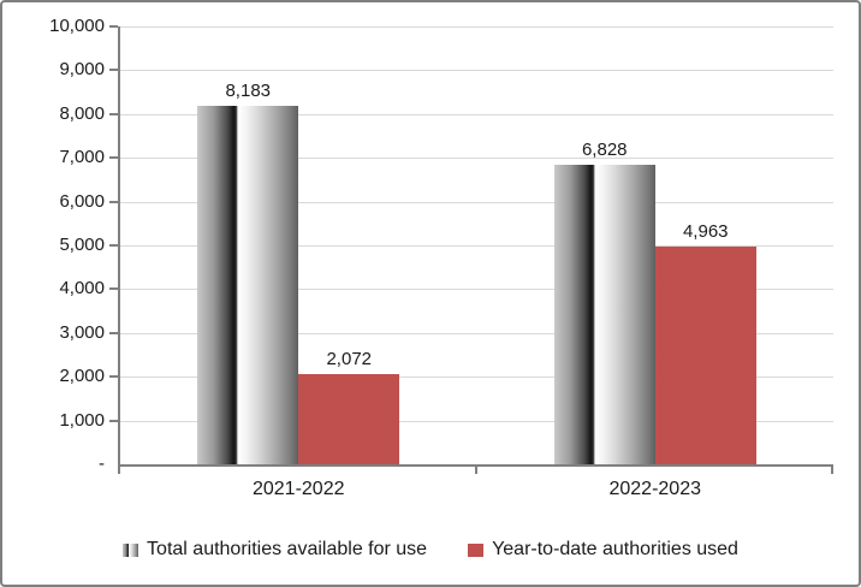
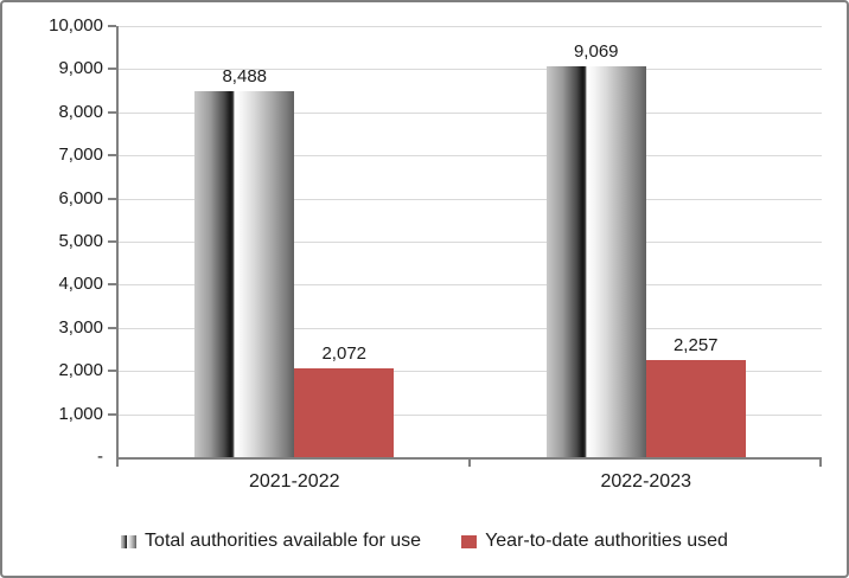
Total authorities available for use/2021-2022: 8,183 -> 8,488
Total authorities available for use/2022-2023: 6,828 -> 9,069
Year-to-date authorities used/2022-2023: 4,963 -> 2,257
